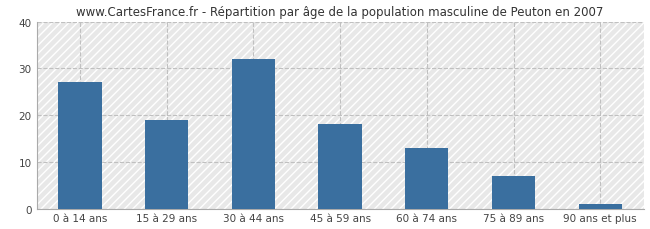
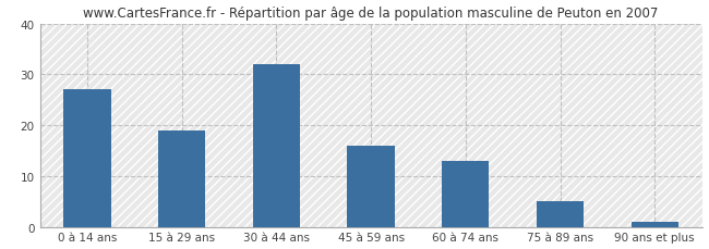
45 à 59 ans: 18 -> 16
75 à 89 ans: 7 -> 5
